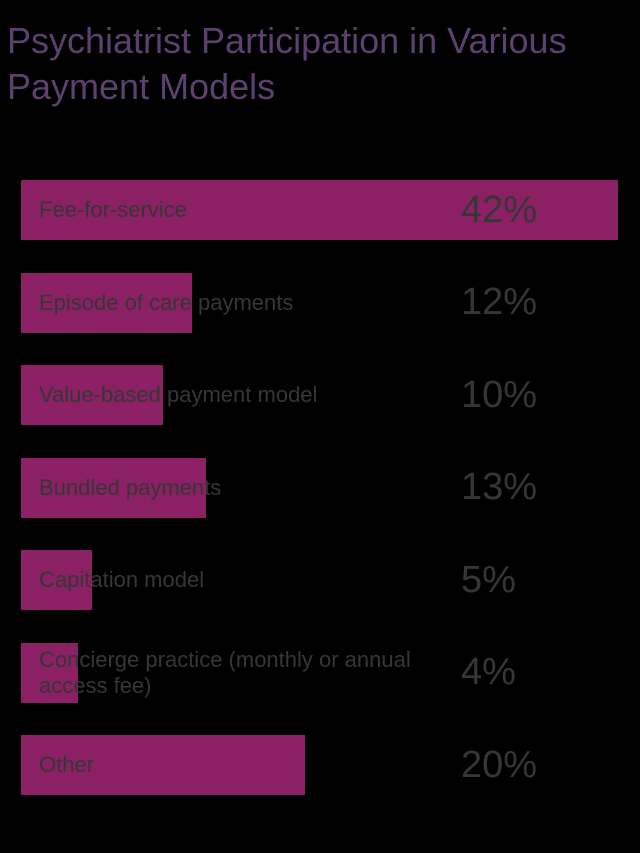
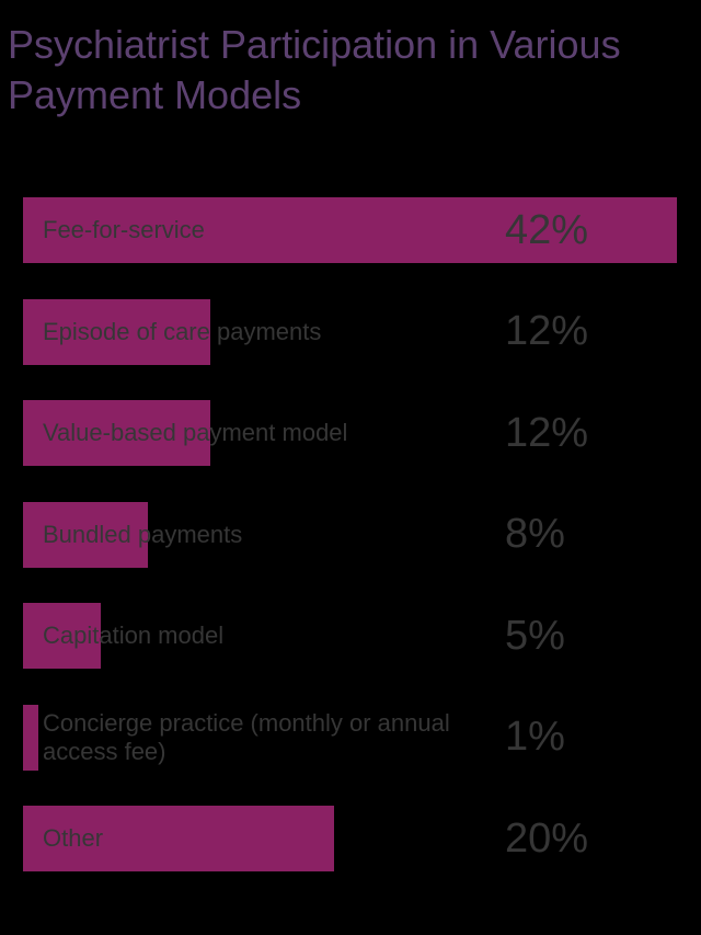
Value-based payment model: 10% -> 12%
Bundled payments: 13% -> 8%
Concierge practice (monthly or annual access fee): 4% -> 1%
